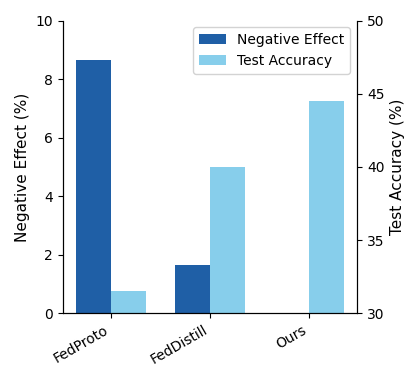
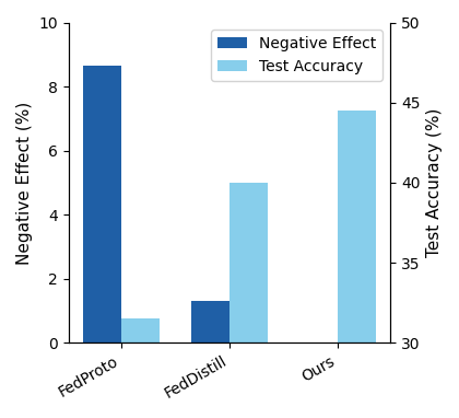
Negative Effect/FedDistill: 1.65 -> 1.30
